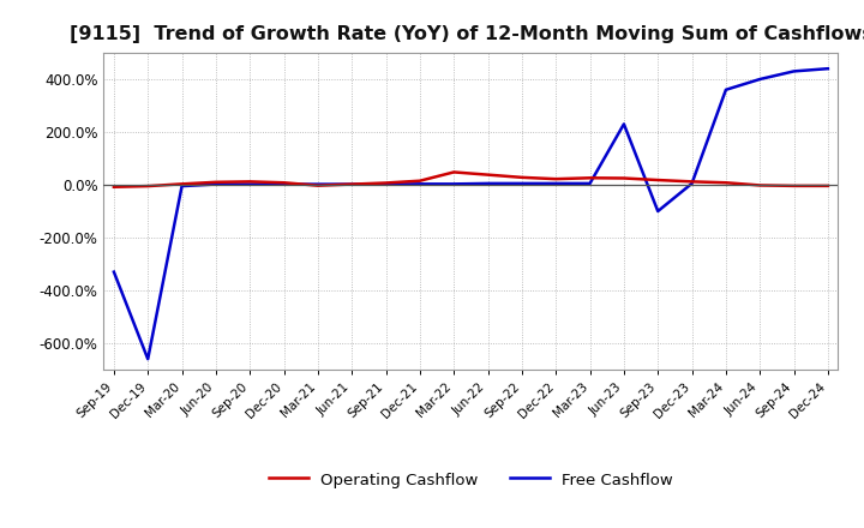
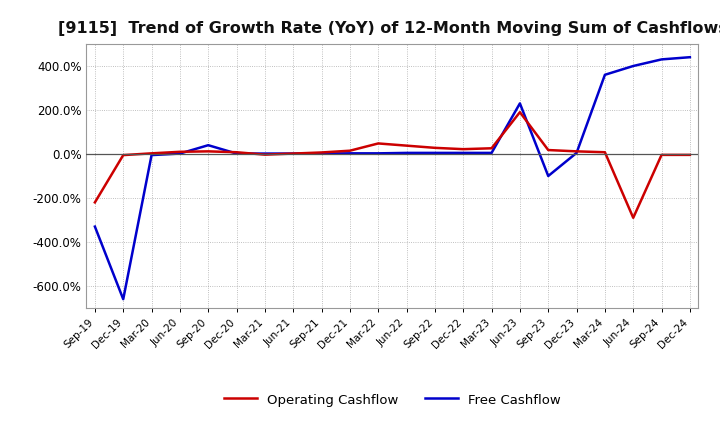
Operating Cashflow/Sep-19: -8% -> -220%
Free Cashflow/Sep-20: 2% -> 40%
Operating Cashflow/Jun-23: 25% -> 190%
Operating Cashflow/Jun-24: -2% -> -290%
